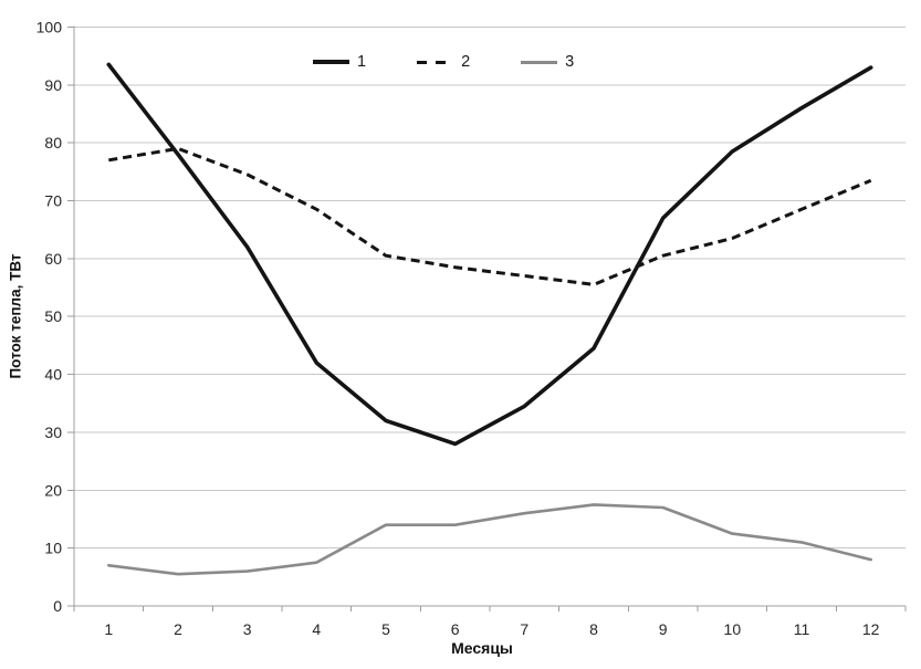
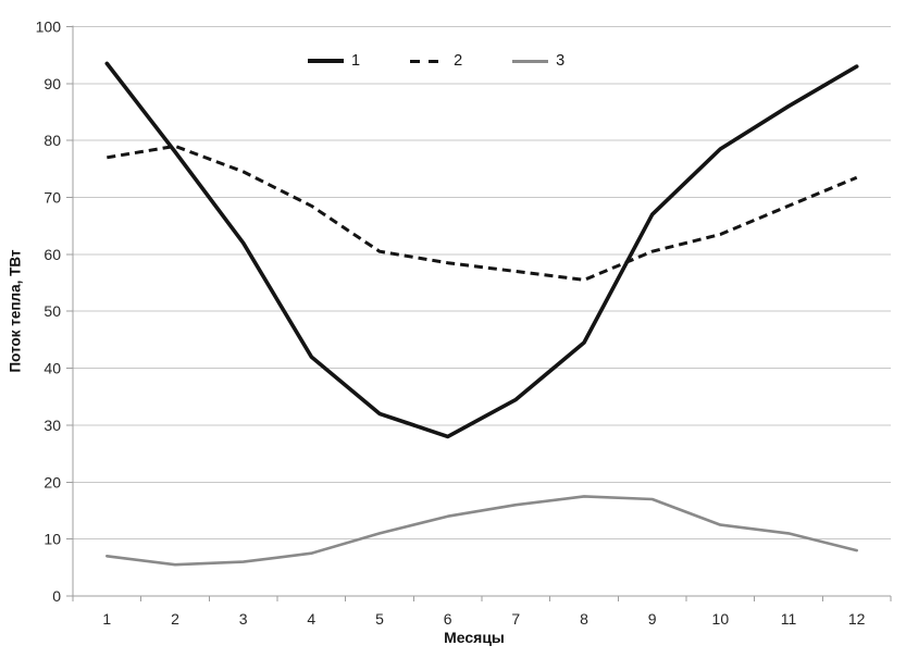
3/5: 14 -> 11
